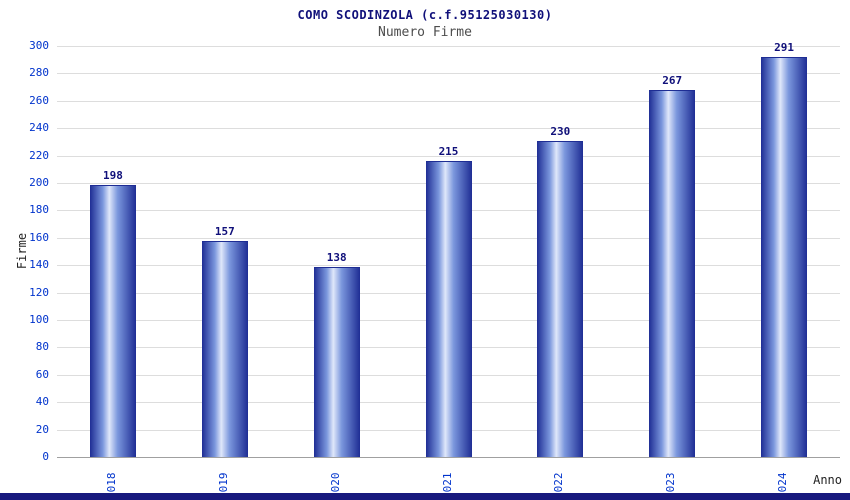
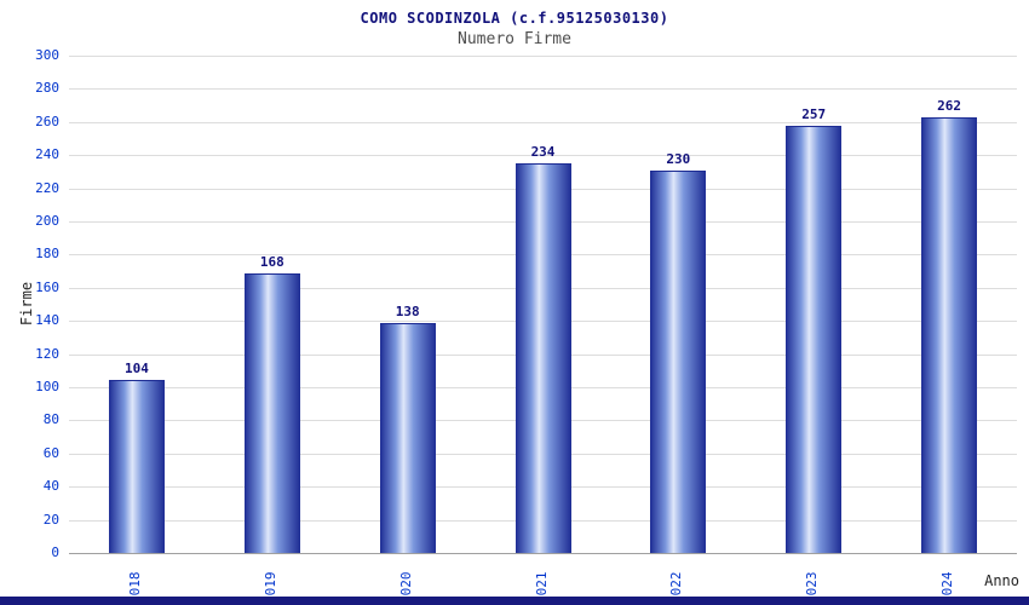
2018: 198 -> 104
2019: 157 -> 168
2021: 215 -> 234
2023: 267 -> 257
2024: 291 -> 262
